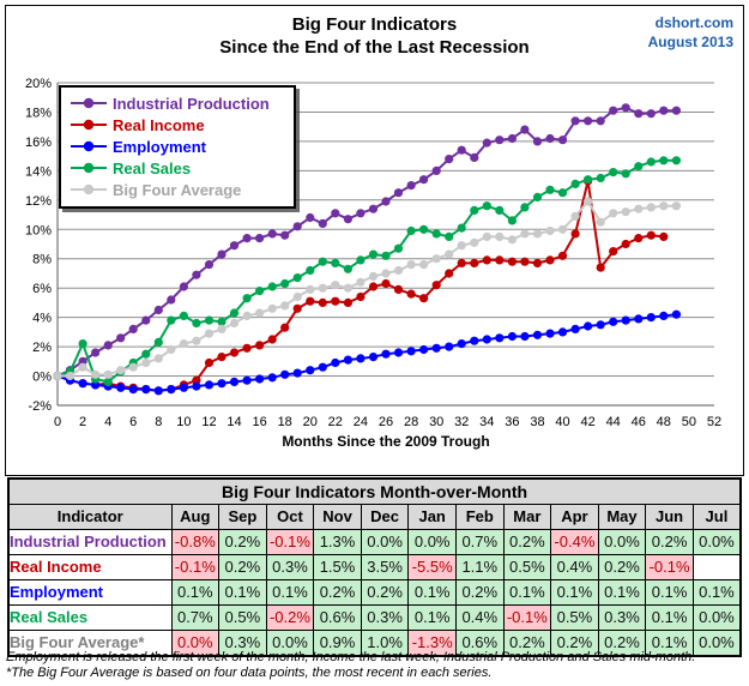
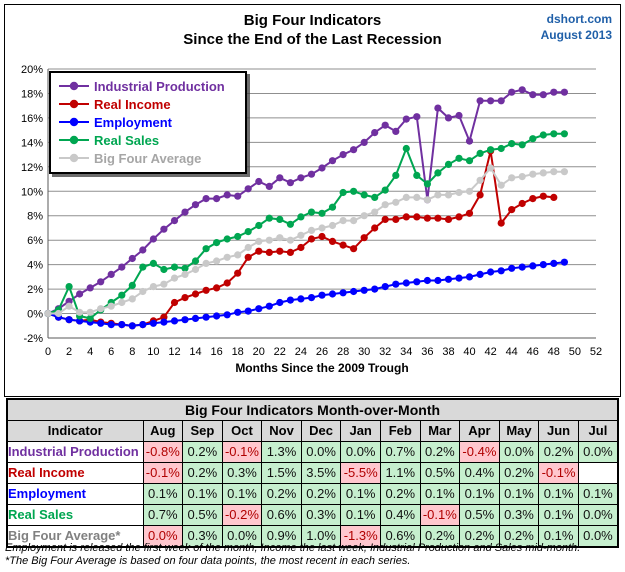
Real Sales/34: 11.6% -> 13.5%
Industrial Production/36: 16.2% -> 9.3%
Industrial Production/40: 16.1% -> 14.1%
